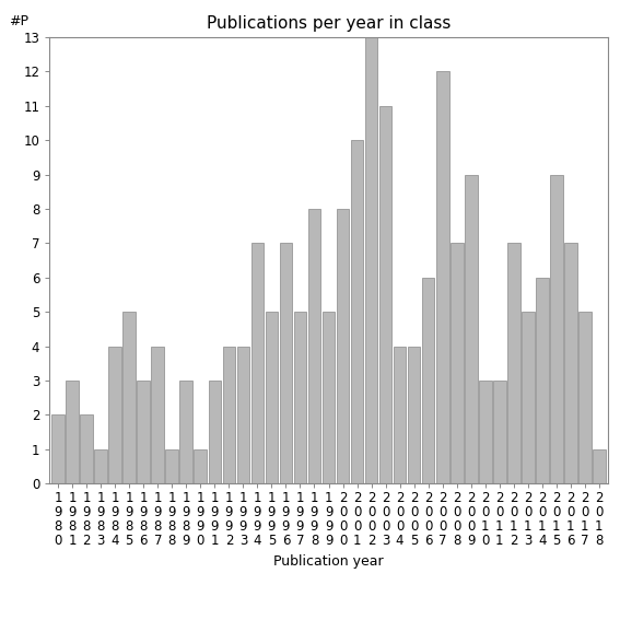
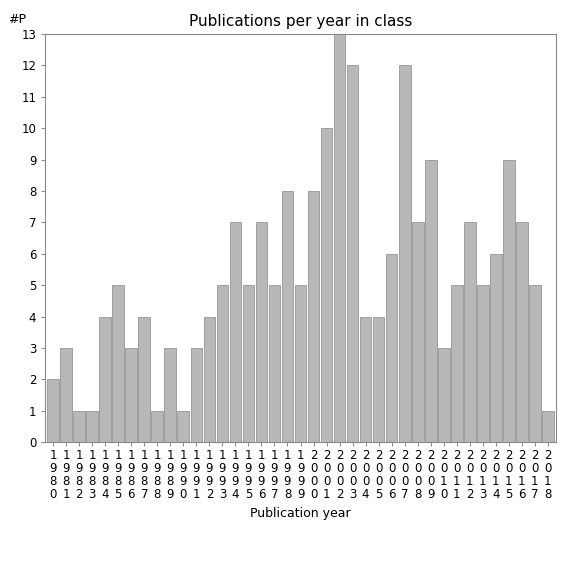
1 9 8 2: 2 -> 1
1 9 9 3: 4 -> 5
2 0 0 3: 11 -> 12
2 0 1 1: 3 -> 5
